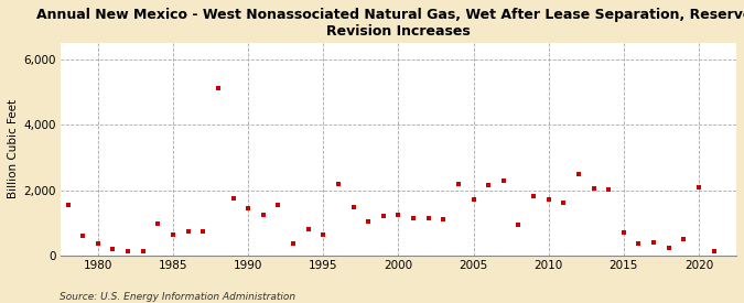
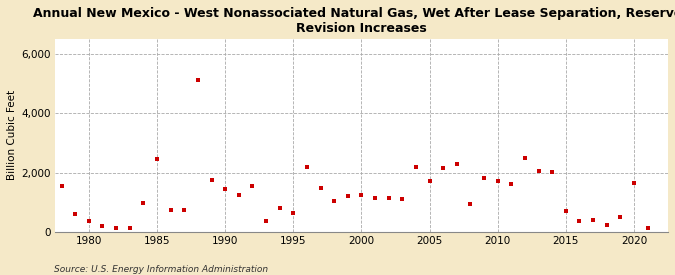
1985: 650 -> 2,450
2020: 2,080 -> 1,650
